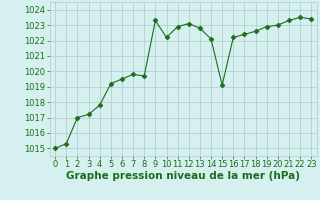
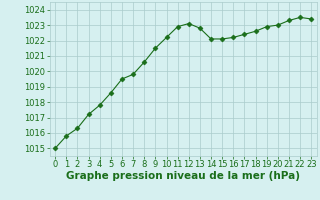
1: 1015.3 -> 1015.8
2: 1017.0 -> 1016.3
5: 1019.2 -> 1018.6
8: 1019.7 -> 1020.6
9: 1023.3 -> 1021.5
15: 1019.1 -> 1022.1
